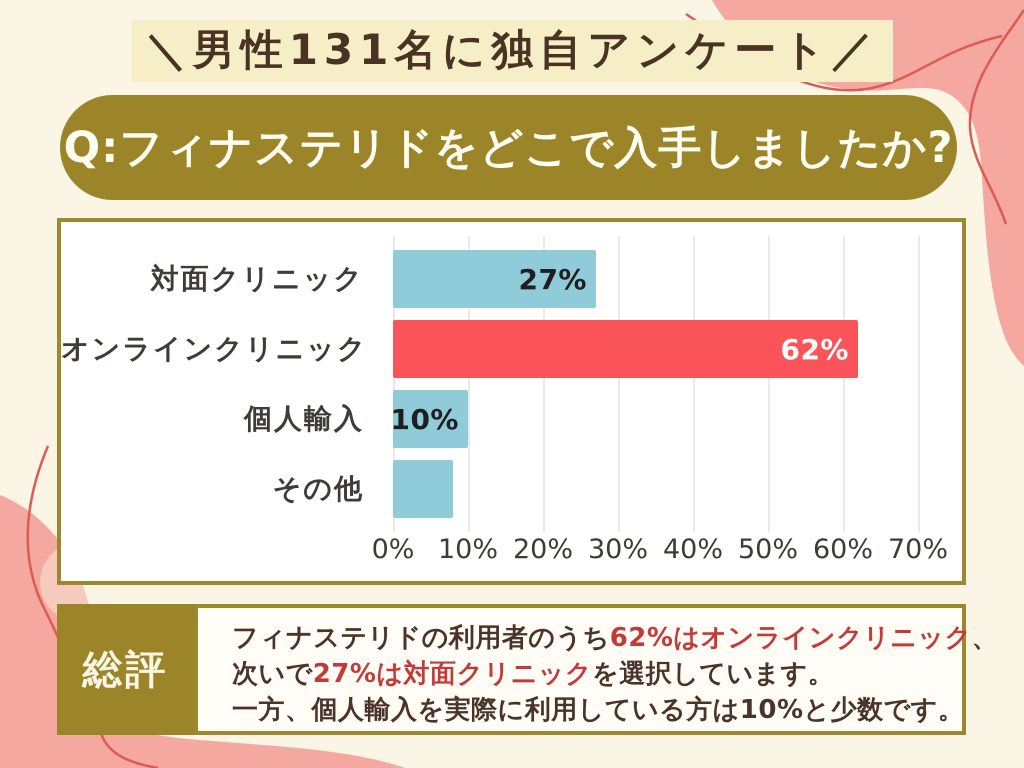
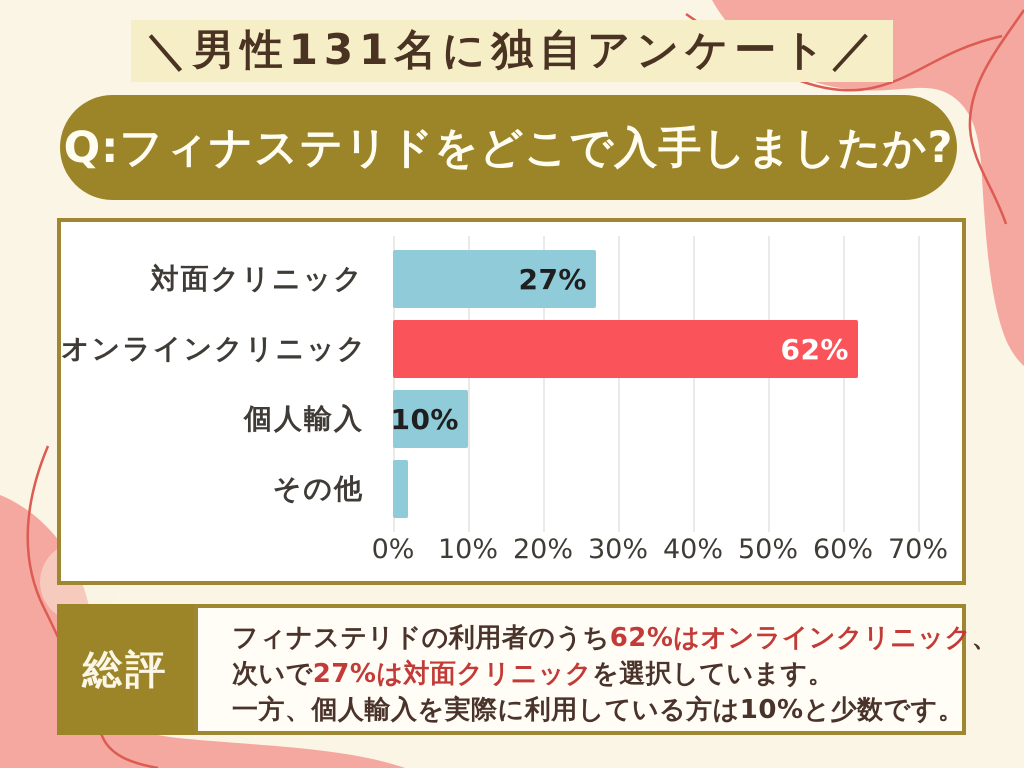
その他: 8% -> 2%
